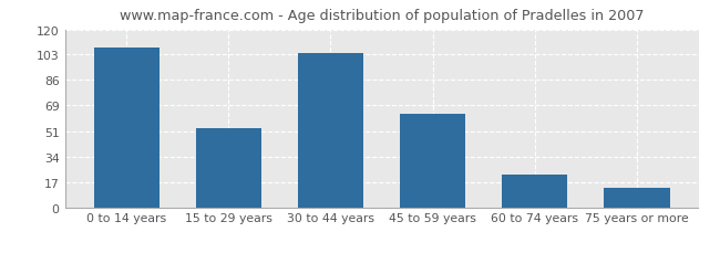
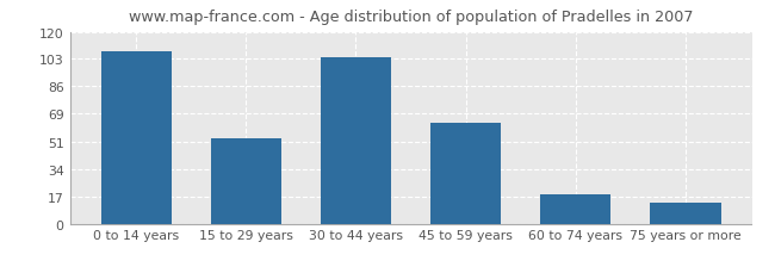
60 to 74 years: 22 -> 18
